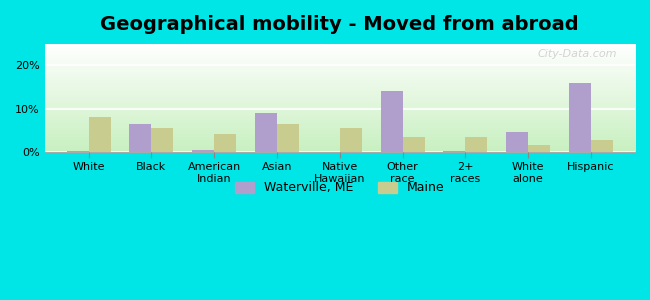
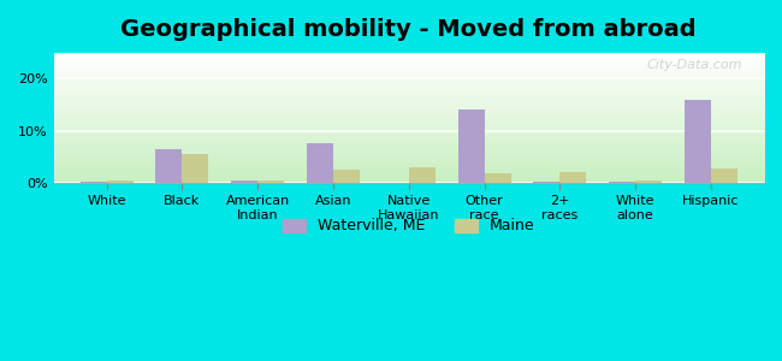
Maine/White: 8.0% -> 0.3%
Maine/American Indian: 4.0% -> 0.5%
Waterville, ME/Asian: 9.0% -> 7.5%
Maine/Asian: 6.5% -> 2.5%
Maine/Native Hawaiian: 5.5% -> 3.0%
Maine/Other race: 3.5% -> 1.8%
Maine/2+ races: 3.5% -> 2.0%
Waterville, ME/White alone: 4.5% -> 0.2%
Maine/White alone: 1.5% -> 0.3%
